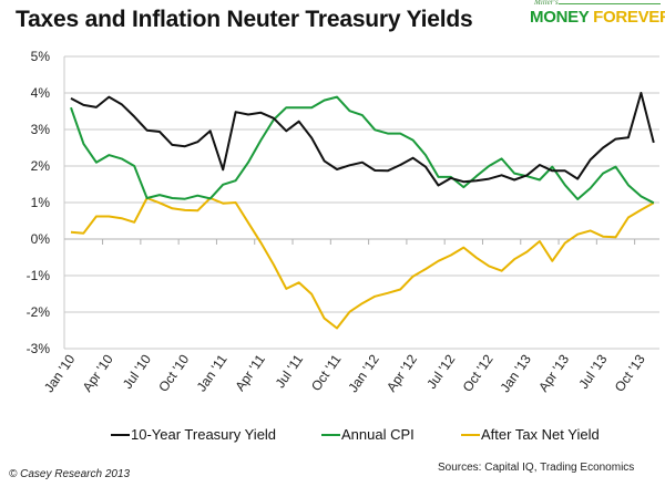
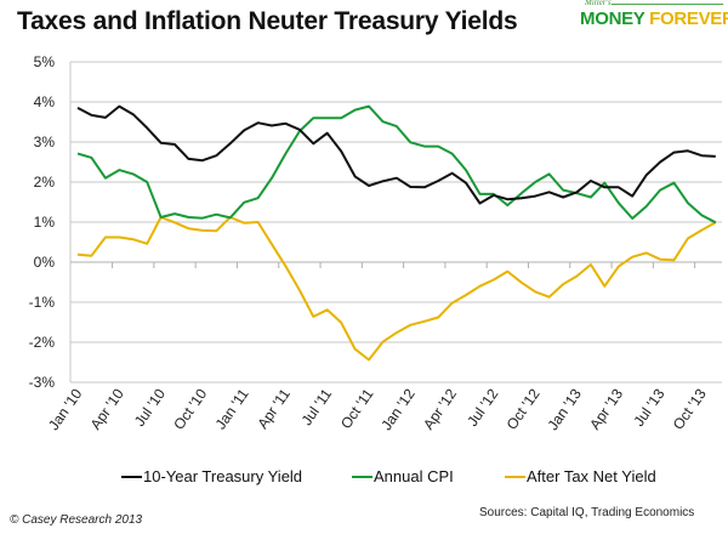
Annual CPI/Jan '10: 3.6% -> 2.7%
10-Year Treasury Yield/Jan '11: 1.9% -> 3.3%
10-Year Treasury Yield/Oct '13: 4.0% -> 2.7%
